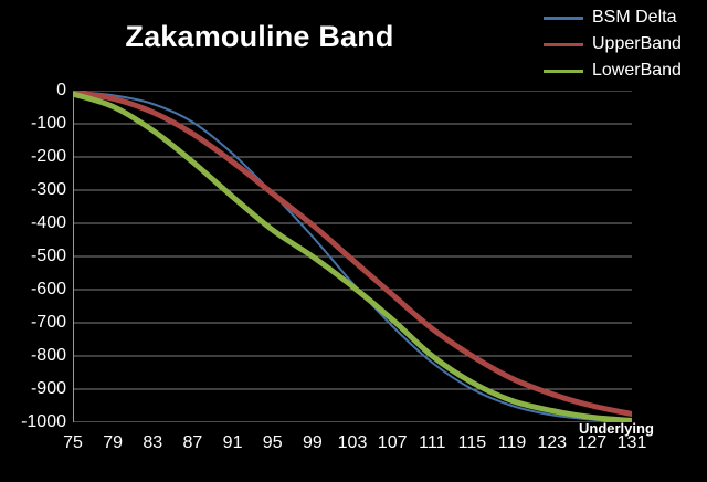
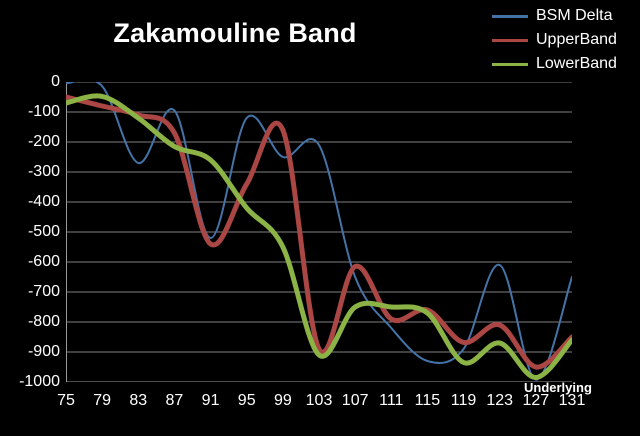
UpperBand/75: -10 -> -50
LowerBand/75: -10 -> -70
UpperBand/79: -20 -> -80
BSM Delta/83: -40 -> -270
UpperBand/83: -60 -> -110
UpperBand/87: -130 -> -170
BSM Delta/91: -190 -> -520
UpperBand/91: -220 -> -540
LowerBand/91: -320 -> -260
BSM Delta/95: -310 -> -120
UpperBand/95: -310 -> -340
BSM Delta/99: -440 -> -250
UpperBand/99: -400 -> -160
LowerBand/99: -500 -> -550
BSM Delta/103: -580 -> -210
UpperBand/103: -510 -> -890
LowerBand/103: -590 -> -910
BSM Delta/107: -710 -> -650
LowerBand/107: -690 -> -750
UpperBand/111: -720 -> -790
LowerBand/111: -800 -> -750
BSM Delta/115: -900 -> -930
UpperBand/115: -800 -> -760
LowerBand/115: -880 -> -770
BSM Delta/119: -950 -> -890
BSM Delta/123: -980 -> -610
UpperBand/123: -920 -> -810
LowerBand/123: -960 -> -870
BSM Delta/131: -1000 -> -650
UpperBand/131: -980 -> -850
LowerBand/131: -1000 -> -860
